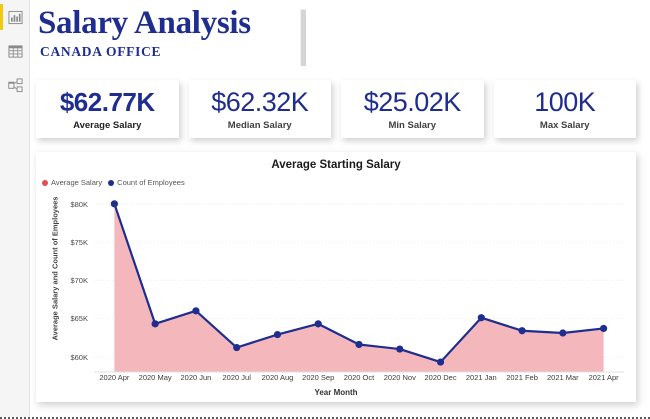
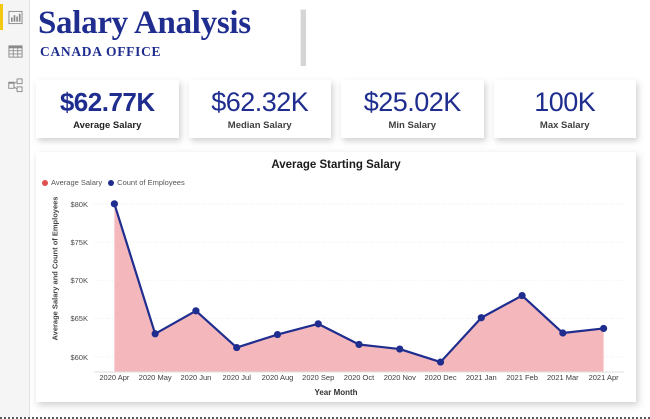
2020 May: $64K -> $63K
2021 Feb: $63K -> $68K
